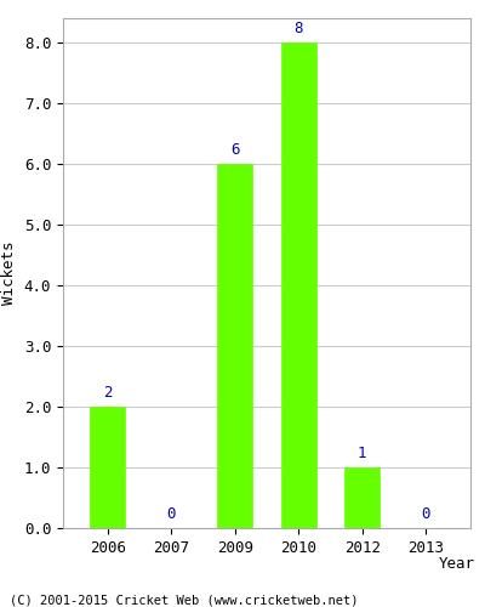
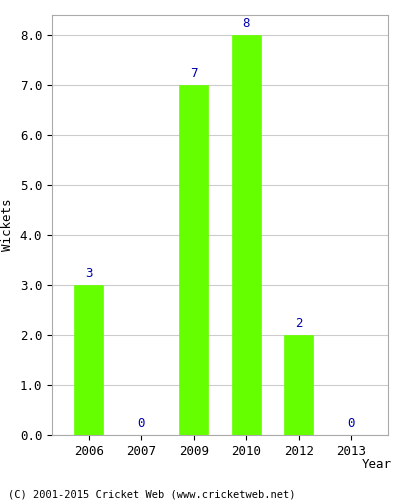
2006: 2 -> 3
2009: 6 -> 7
2012: 1 -> 2
